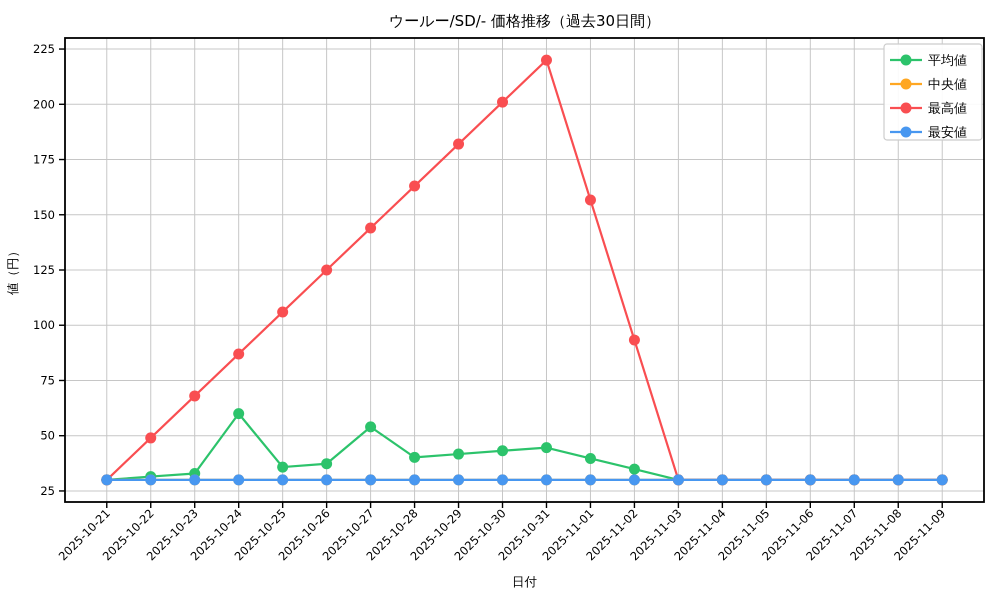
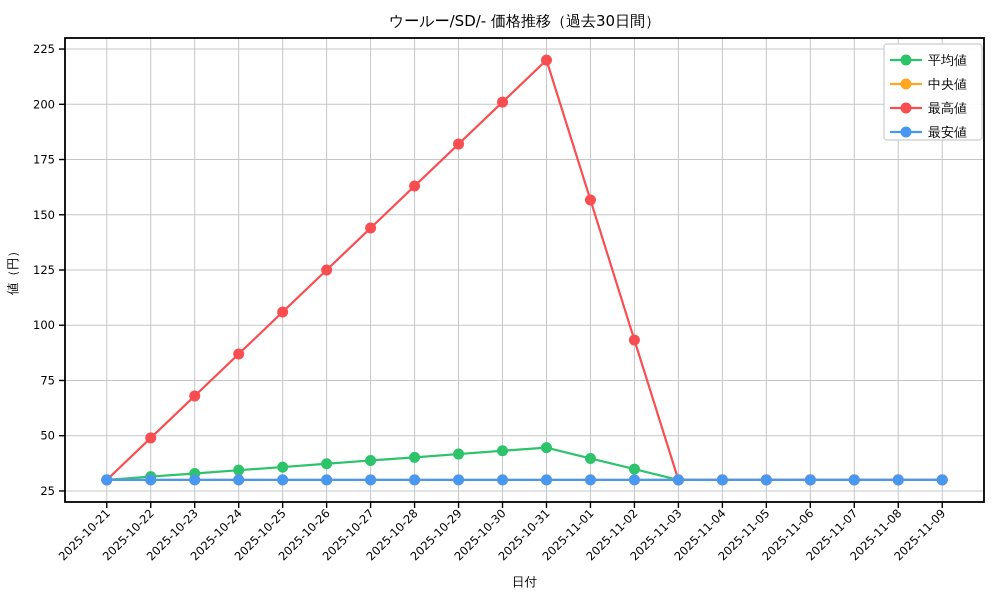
平均値/2025-10-24: 60 -> 34
平均値/2025-10-27: 54 -> 39
